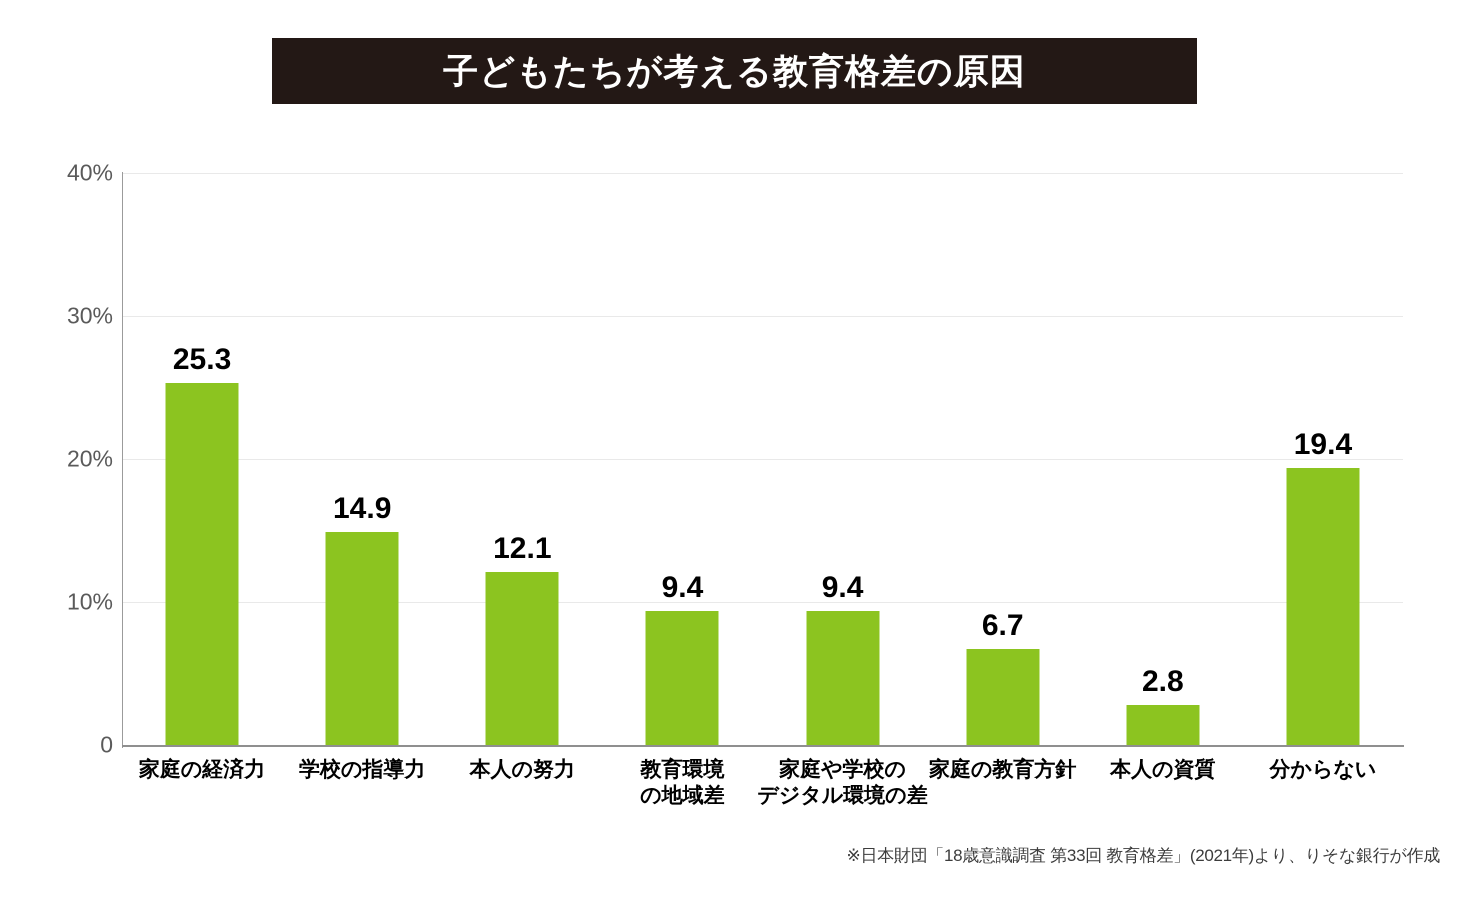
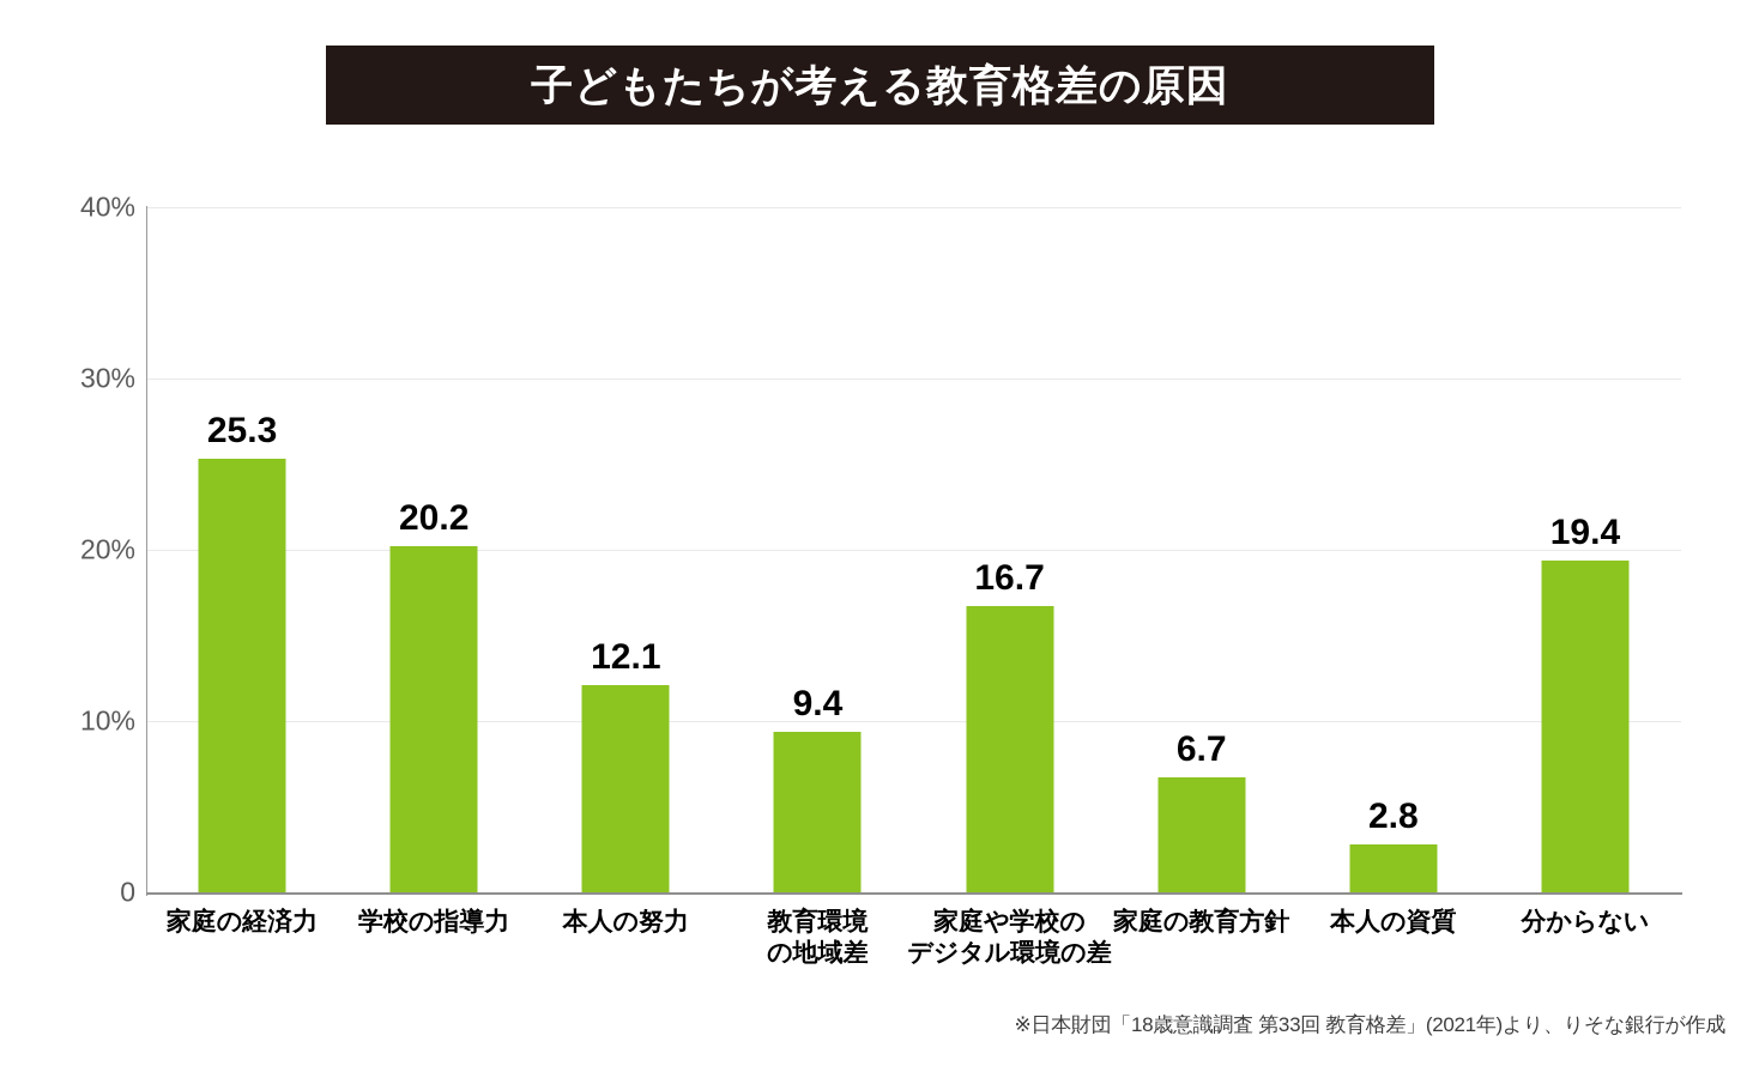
学校の指導力: 14.9 -> 20.2
家庭や学校のデジタル環境の差: 9.4 -> 16.7
